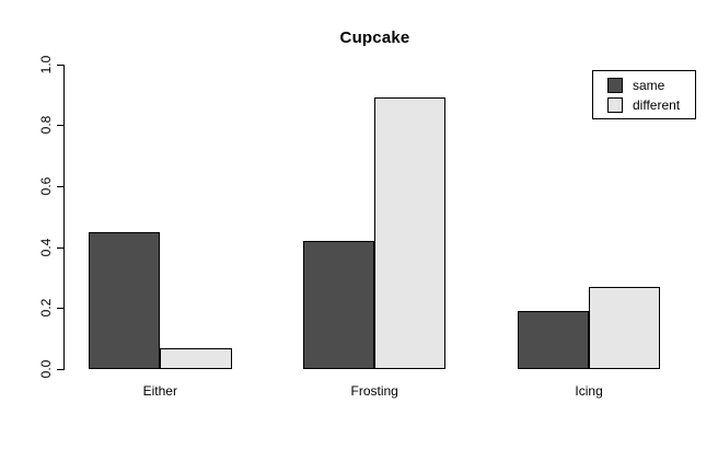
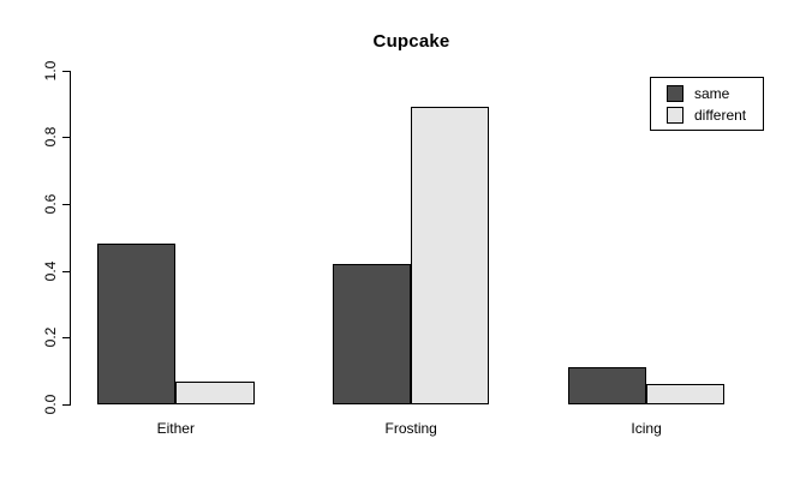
same/Either: 0.45 -> 0.48
same/Icing: 0.19 -> 0.11
different/Icing: 0.27 -> 0.06
